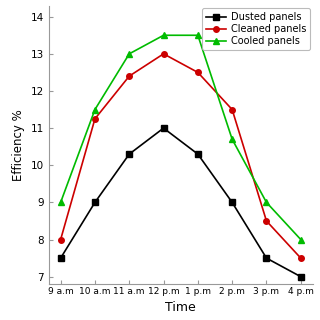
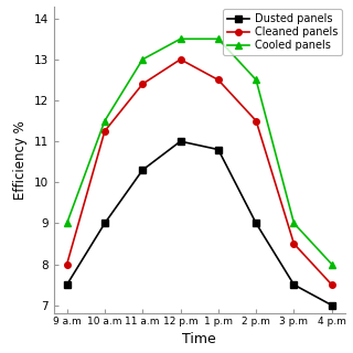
Dusted panels/1 p.m: 10.3 -> 10.8
Cooled panels/2 p.m: 10.7 -> 12.5
